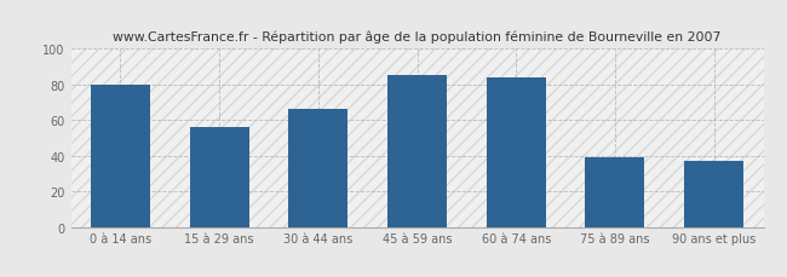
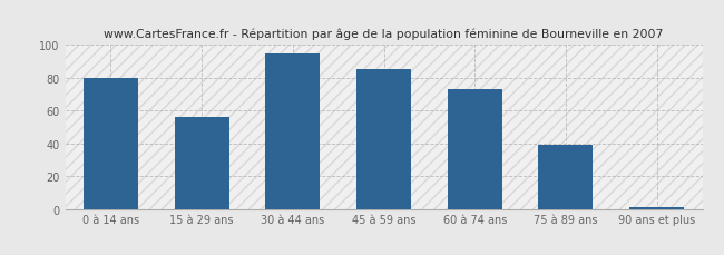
30 à 44 ans: 66 -> 95
60 à 74 ans: 84 -> 73
90 ans et plus: 37 -> 1
